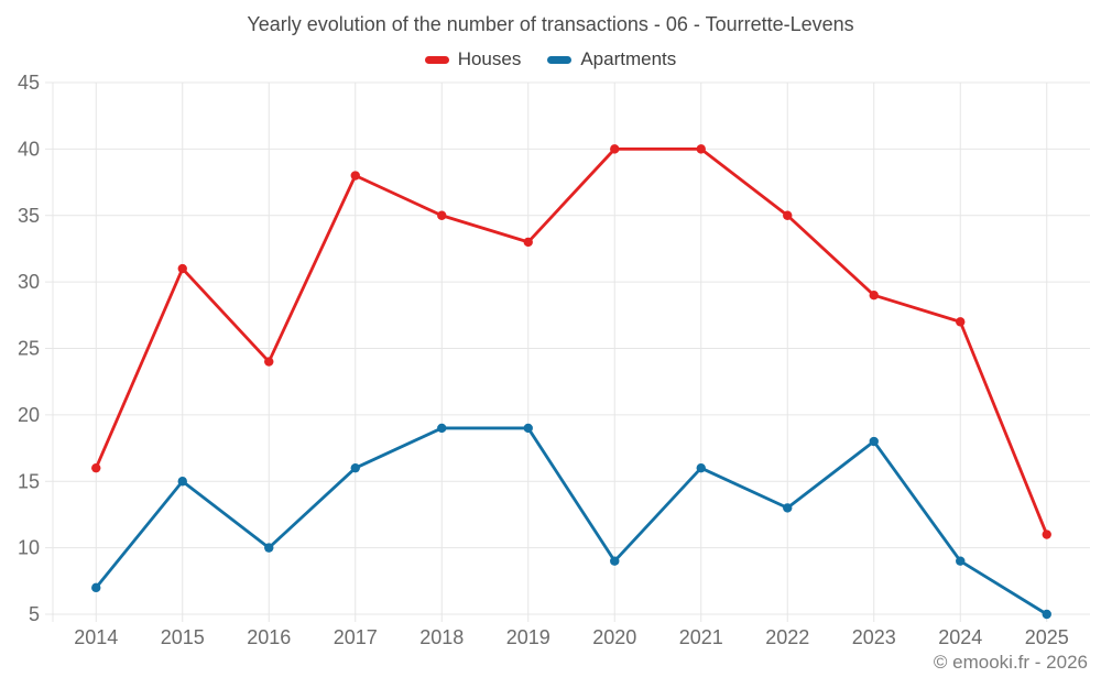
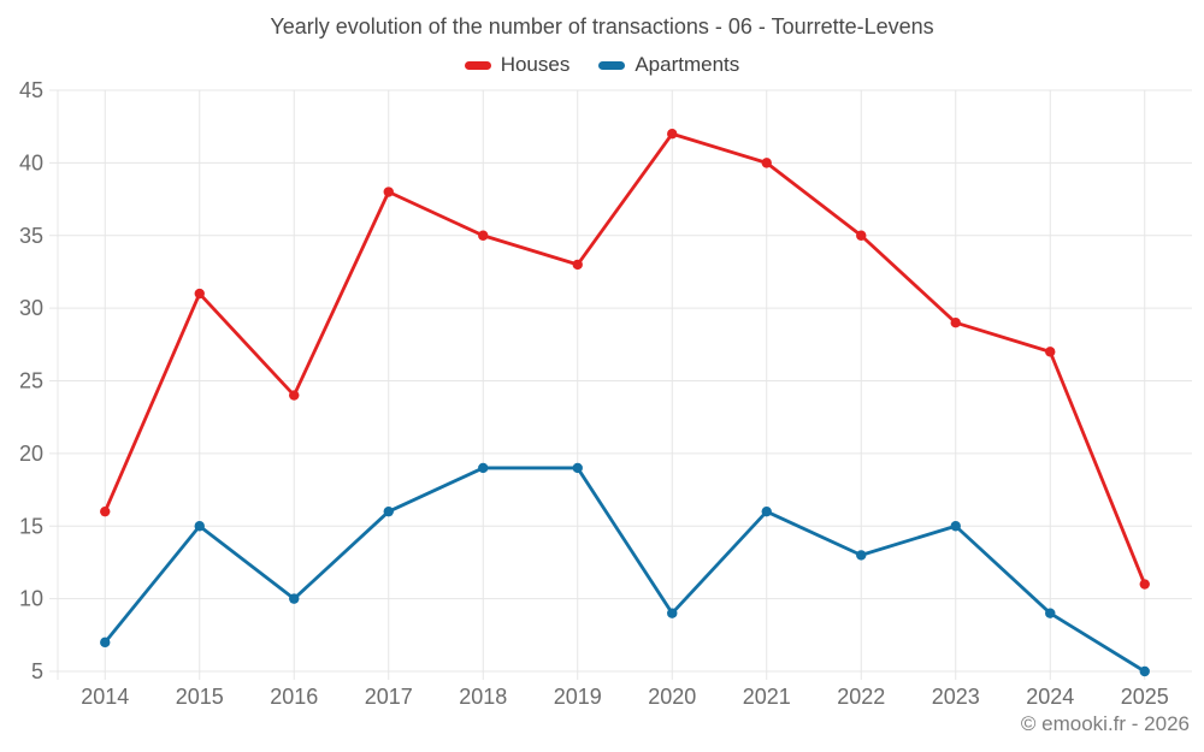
Houses/2020: 40 -> 42
Apartments/2023: 18 -> 15
